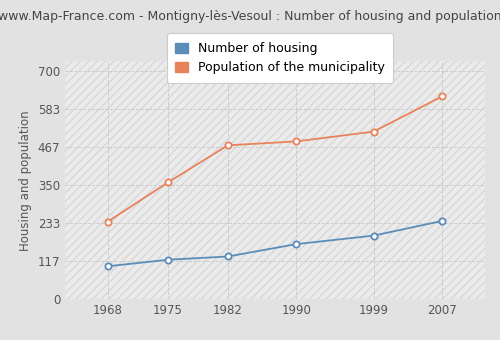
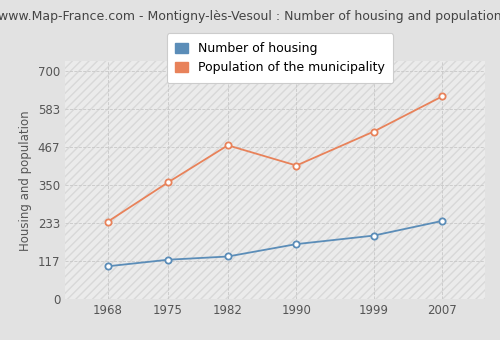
Population of the municipality/1990: 484 -> 410
